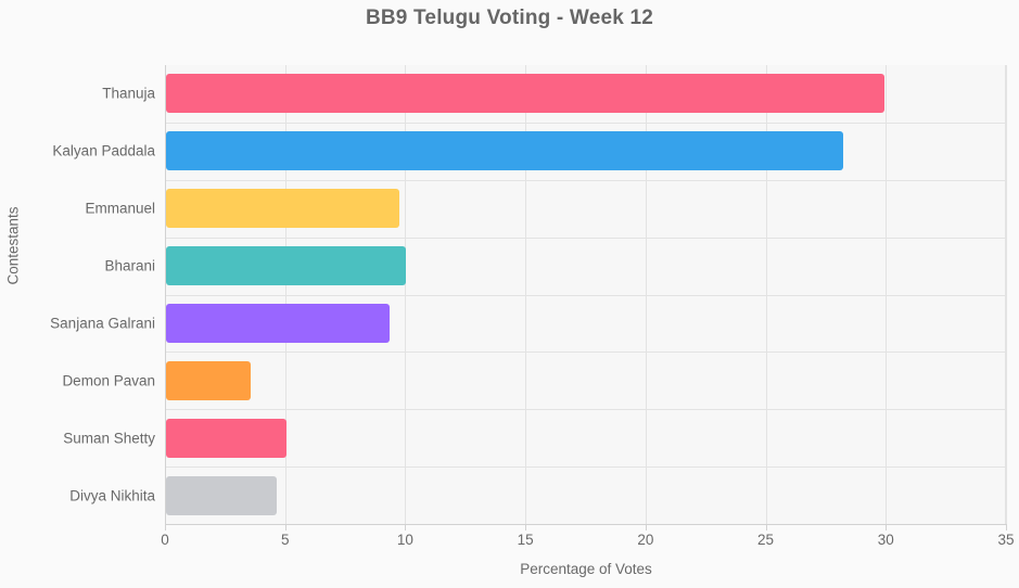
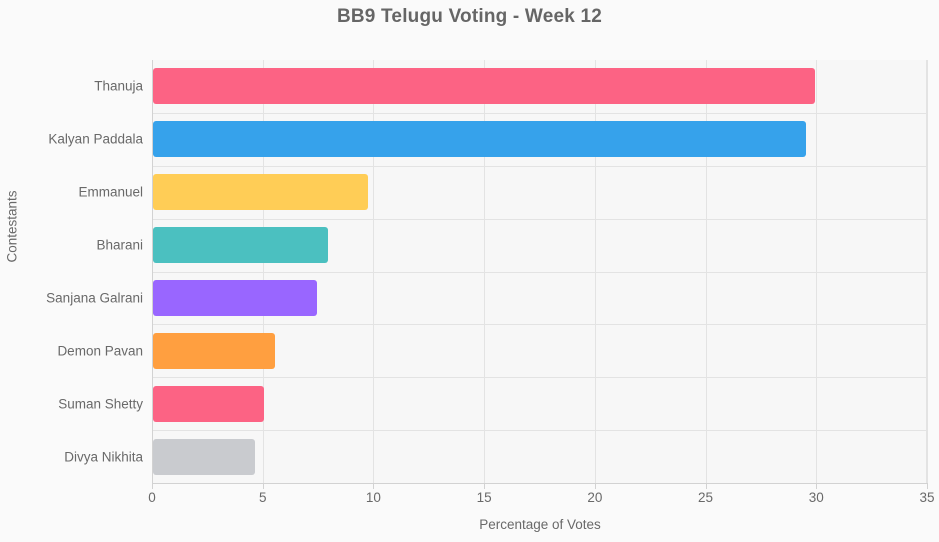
Kalyan Paddala: 28.2 -> 29.5
Bharani: 10.0 -> 7.9
Sanjana Galrani: 9.3 -> 7.4
Demon Pavan: 3.5 -> 5.5
